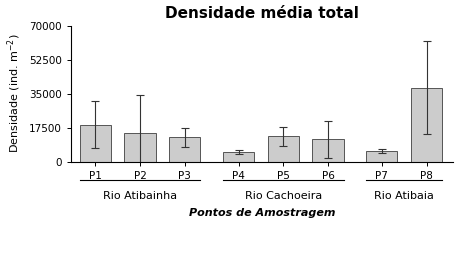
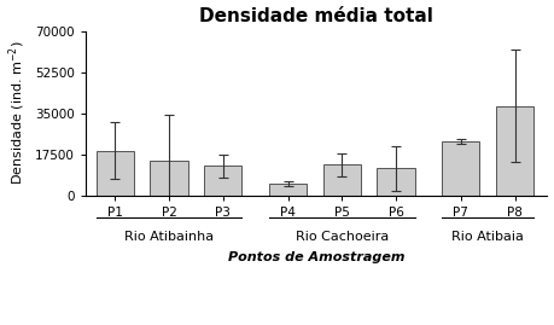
P7: 6000 -> 23000
